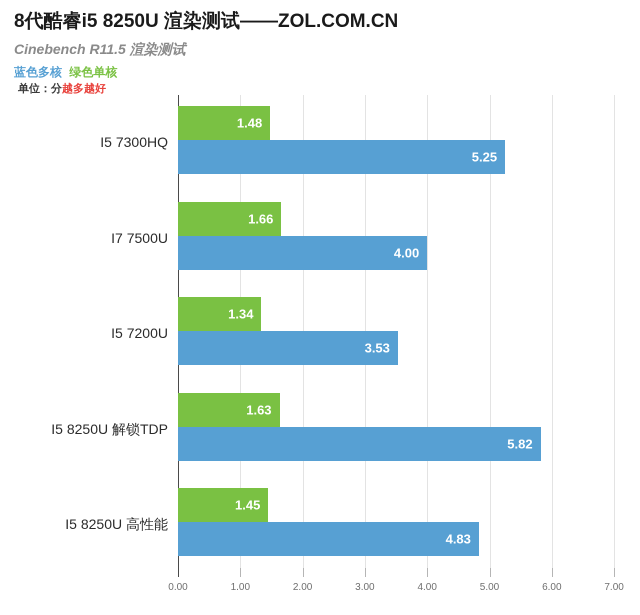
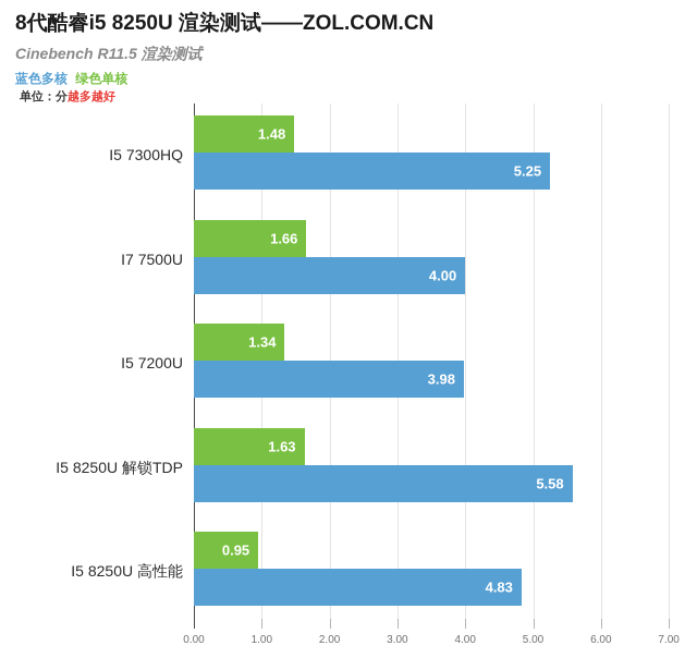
蓝色多核/I5 7200U: 3.53 -> 3.98
蓝色多核/I5 8250U 解锁TDP: 5.82 -> 5.58
绿色单核/I5 8250U 高性能: 1.45 -> 0.95
